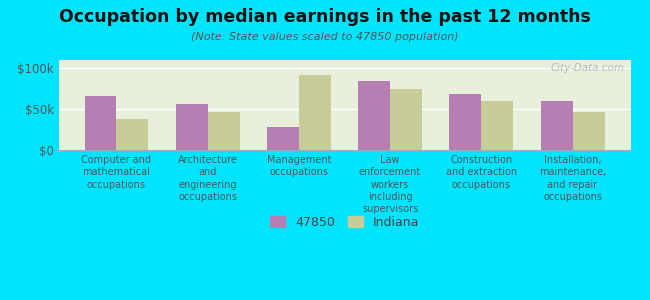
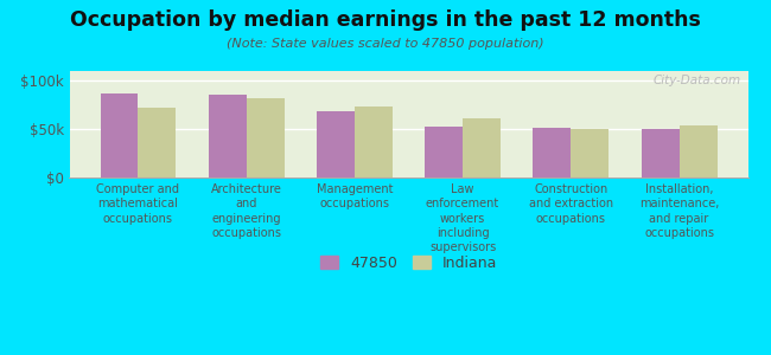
47850/Computer and mathematical occupations: $66k -> $87k
Indiana/Computer and mathematical occupations: $38k -> $72k
47850/Architecture and engineering occupations: $56k -> $85k
Indiana/Architecture and engineering occupations: $46k -> $82k
47850/Management occupations: $28k -> $68k
Indiana/Management occupations: $92k -> $73k
47850/Law enforcement workers including supervisors: $84k -> $52k
Indiana/Law enforcement workers including supervisors: $74k -> $61k
47850/Construction and extraction occupations: $68k -> $51k
Indiana/Construction and extraction occupations: $60k -> $50k
47850/Installation, maintenance, and repair occupations: $60k -> $50k
Indiana/Installation, maintenance, and repair occupations: $46k -> $54k
